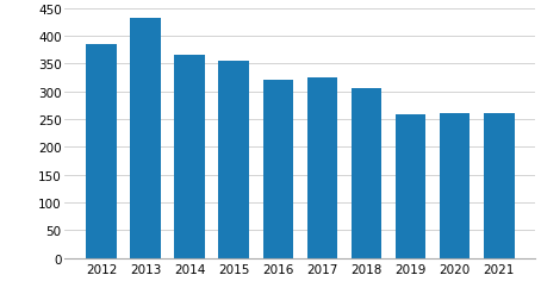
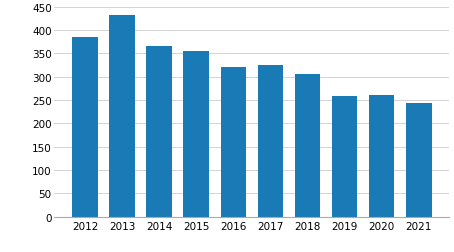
2021: 260 -> 243
